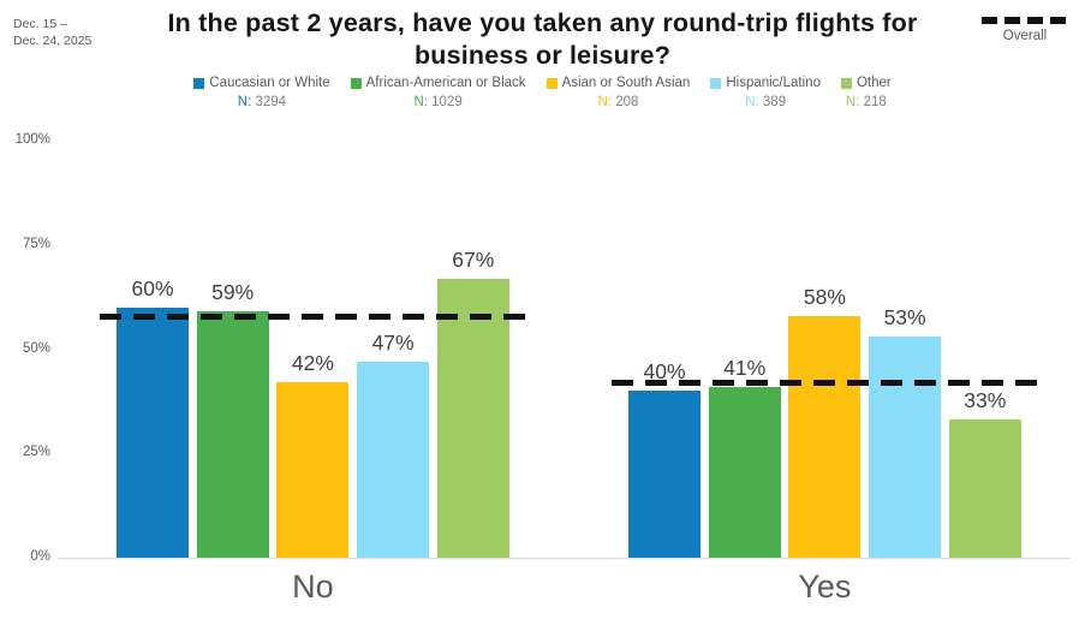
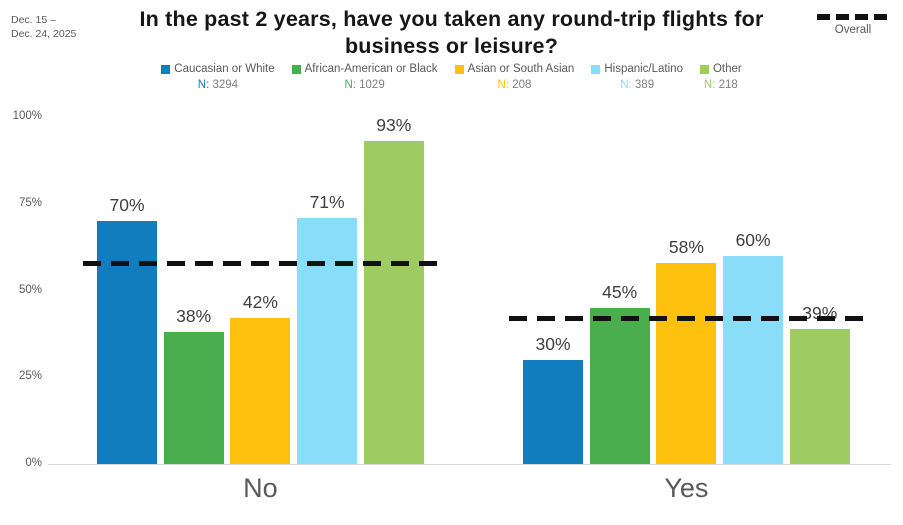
Caucasian or White/No: 60% -> 70%
African-American or Black/No: 59% -> 38%
Hispanic/Latino/No: 47% -> 71%
Other/No: 67% -> 93%
Caucasian or White/Yes: 40% -> 30%
African-American or Black/Yes: 41% -> 45%
Hispanic/Latino/Yes: 53% -> 60%
Other/Yes: 33% -> 39%
